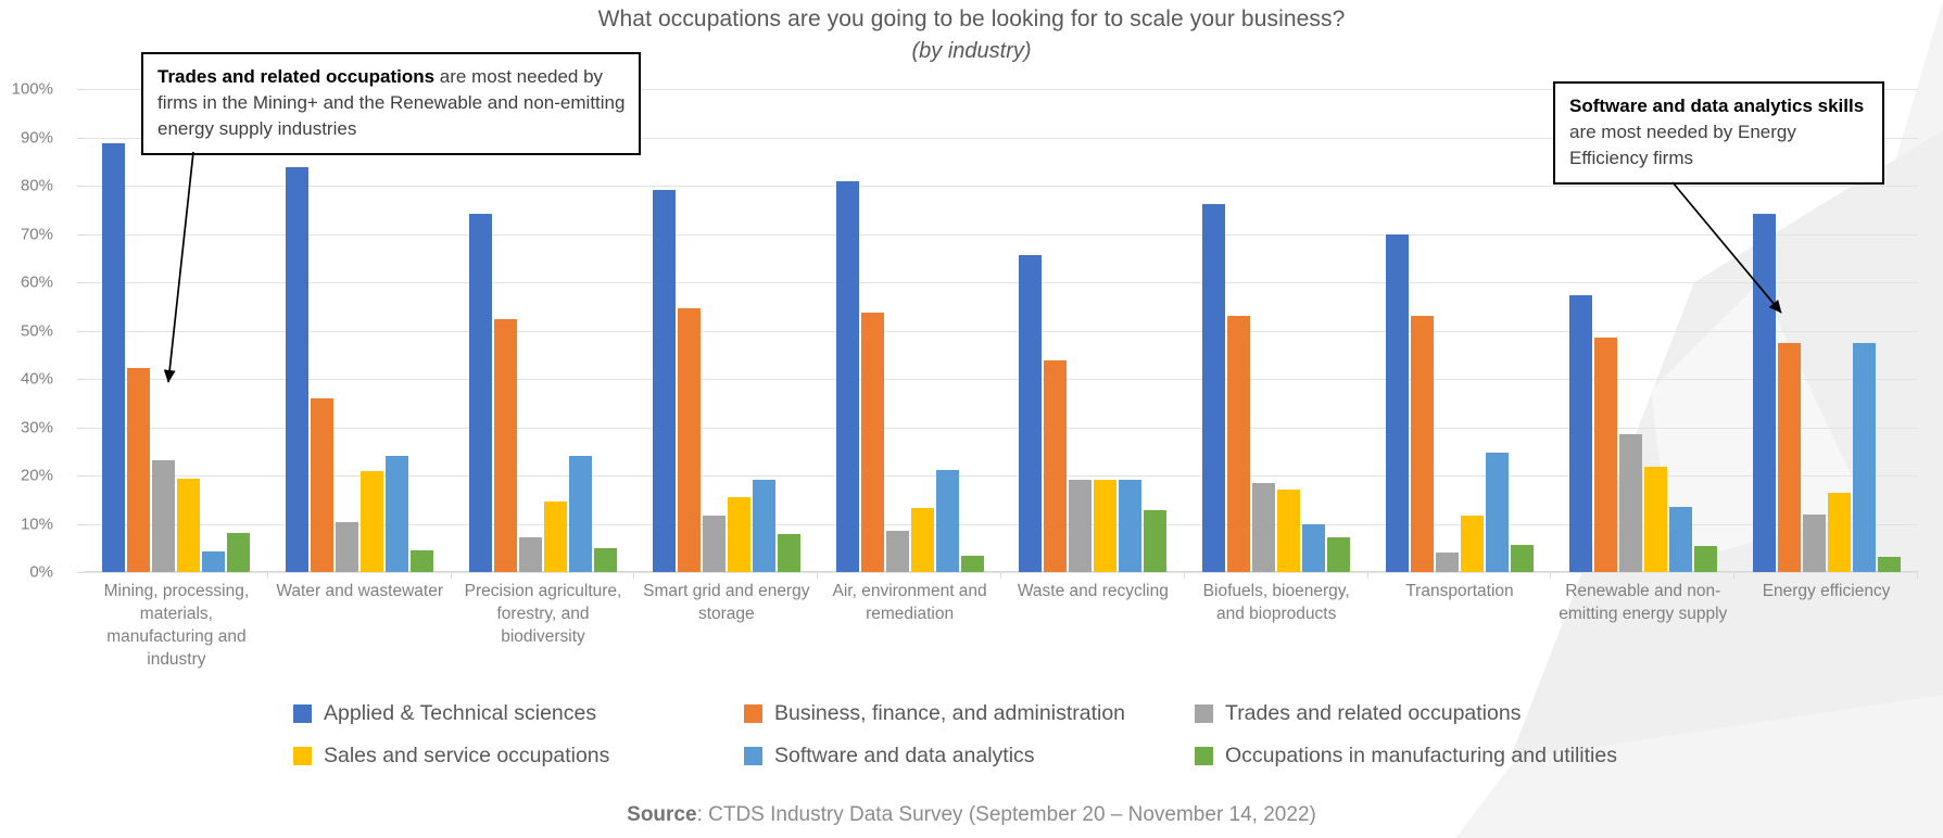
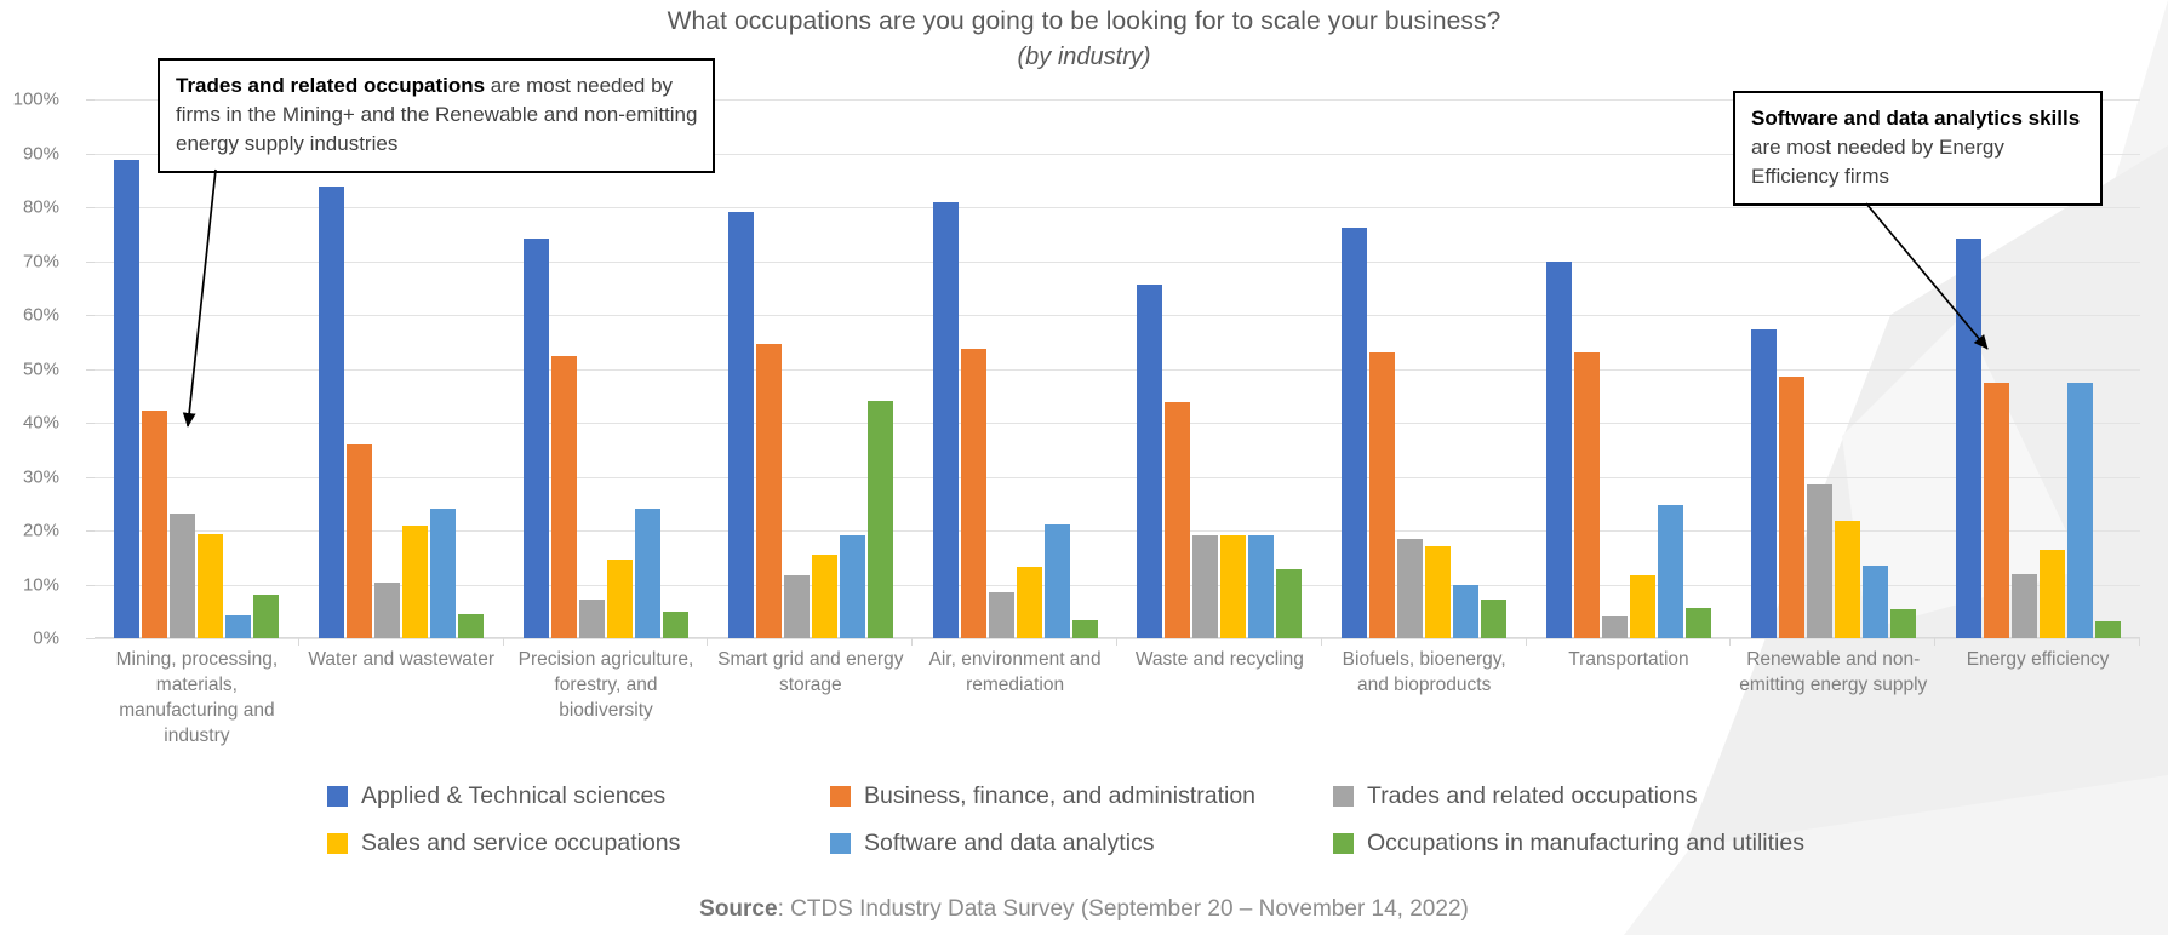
Occupations in manufacturing and utilities/Smart grid and energy storage: 8% -> 44%
